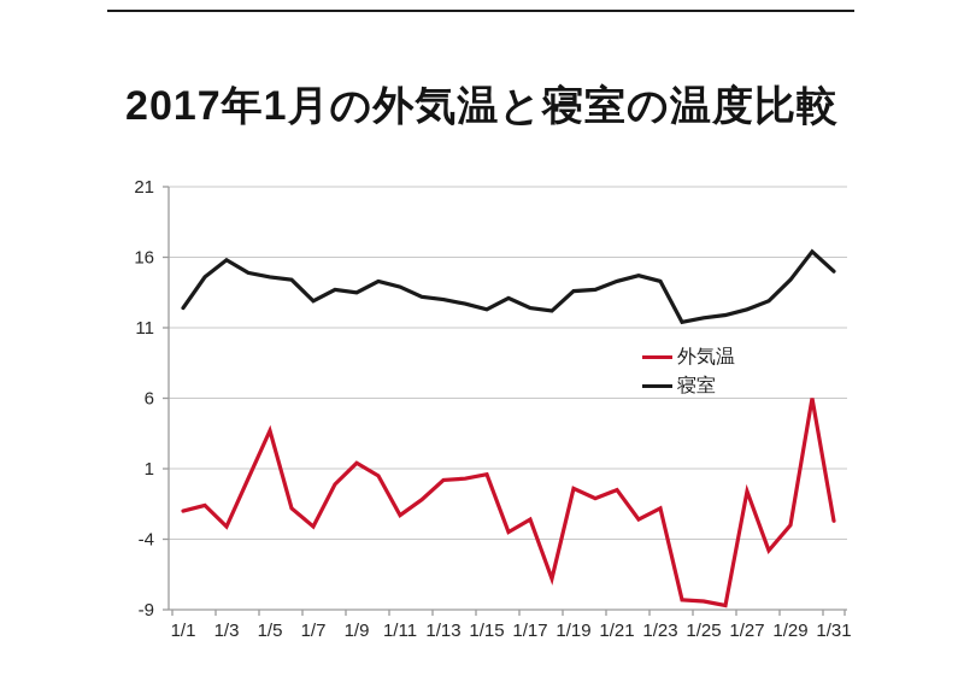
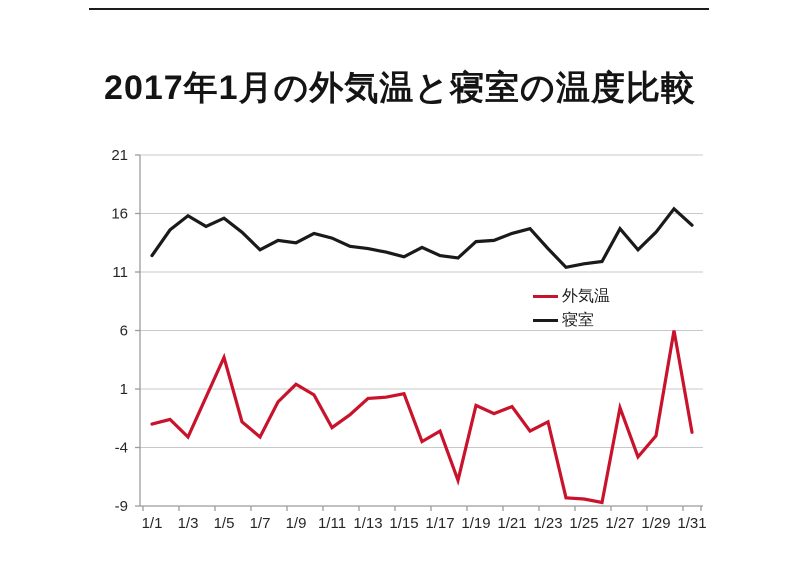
寝室/1/5: 14.6 -> 15.6
寝室/1/23: 14.3 -> 13.0
寝室/1/27: 12.3 -> 14.7
